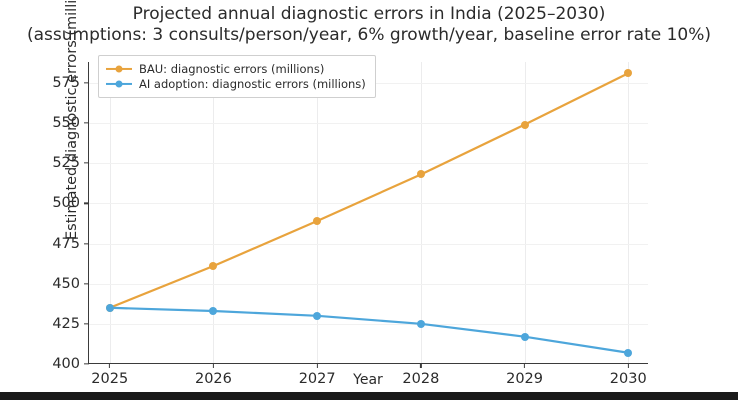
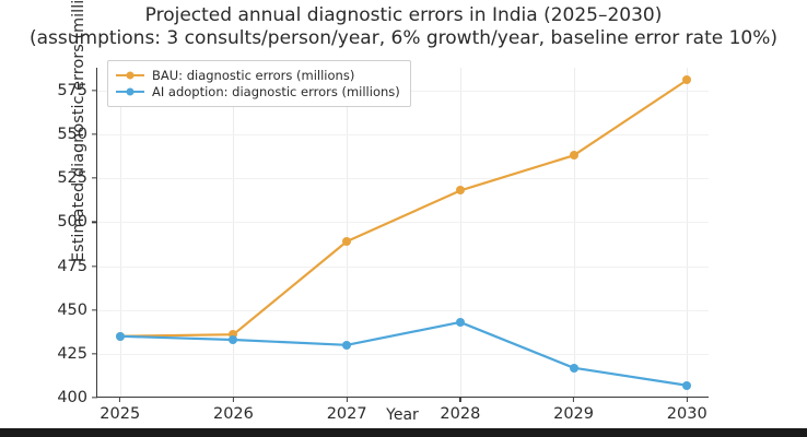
BAU: diagnostic errors (millions)/2026: 461 -> 436
AI adoption: diagnostic errors (millions)/2028: 425 -> 443
BAU: diagnostic errors (millions)/2029: 549 -> 538
